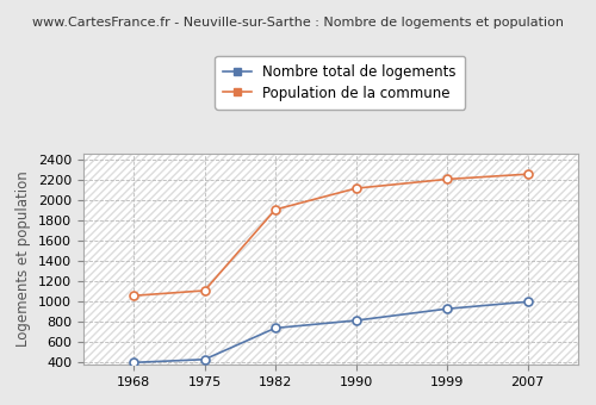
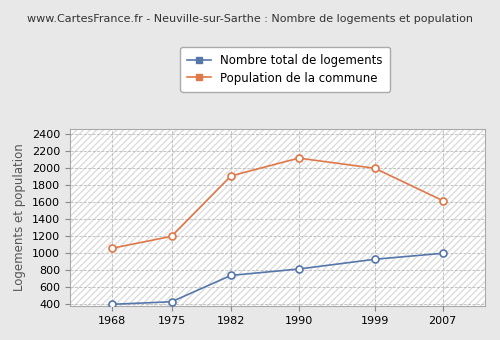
Population de la commune/1975: 1110 -> 1200
Population de la commune/1999: 2210 -> 2000
Population de la commune/2007: 2260 -> 1620
